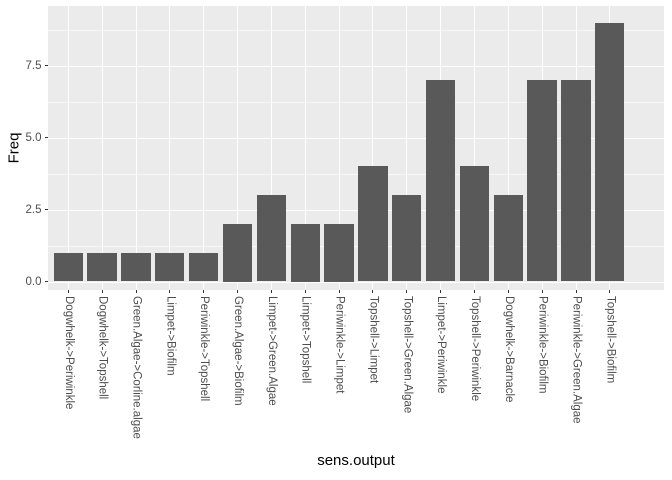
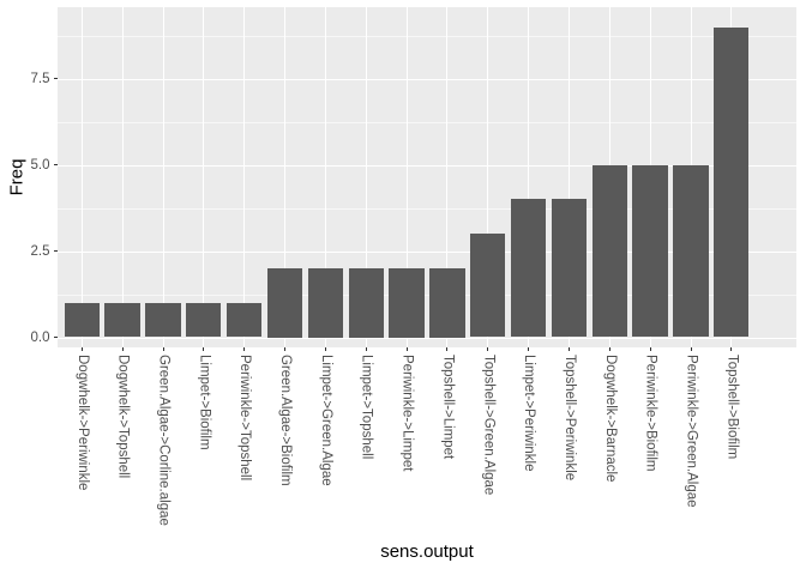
Limpet->Green.Algae: 3 -> 2
Topshell->Limpet: 4 -> 2
Limpet->Periwinkle: 7 -> 4
Dogwhelk->Barnacle: 3 -> 5
Periwinkle->Biofilm: 7 -> 5
Periwinkle->Green.Algae: 7 -> 5
